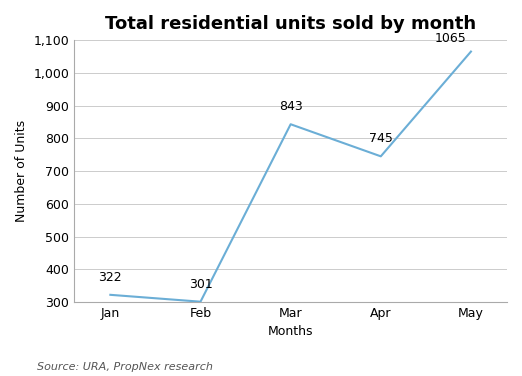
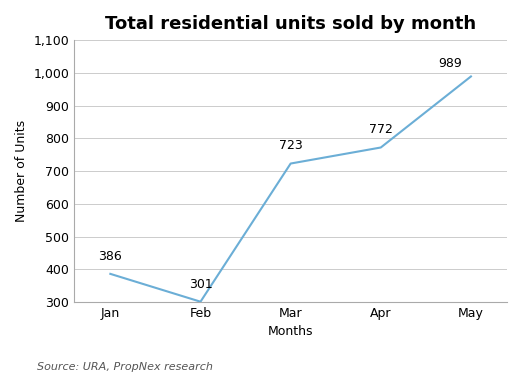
Jan: 322 -> 386
Mar: 843 -> 723
Apr: 745 -> 772
May: 1065 -> 989
